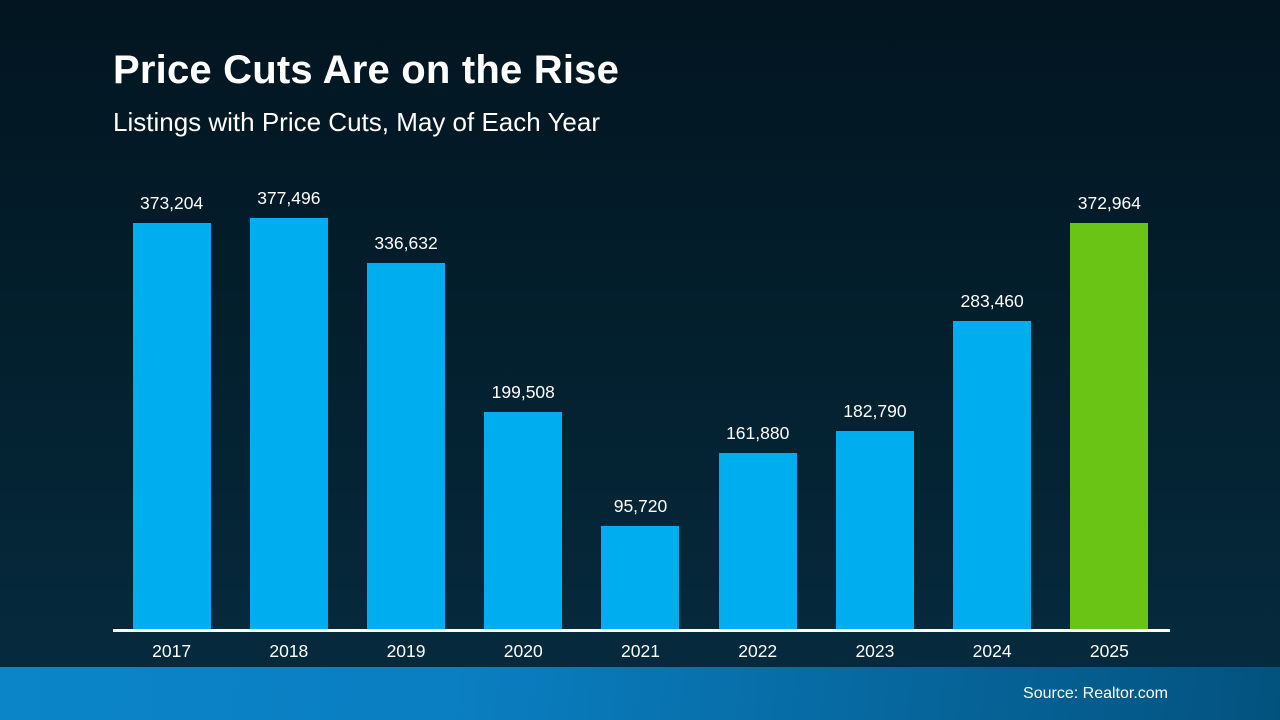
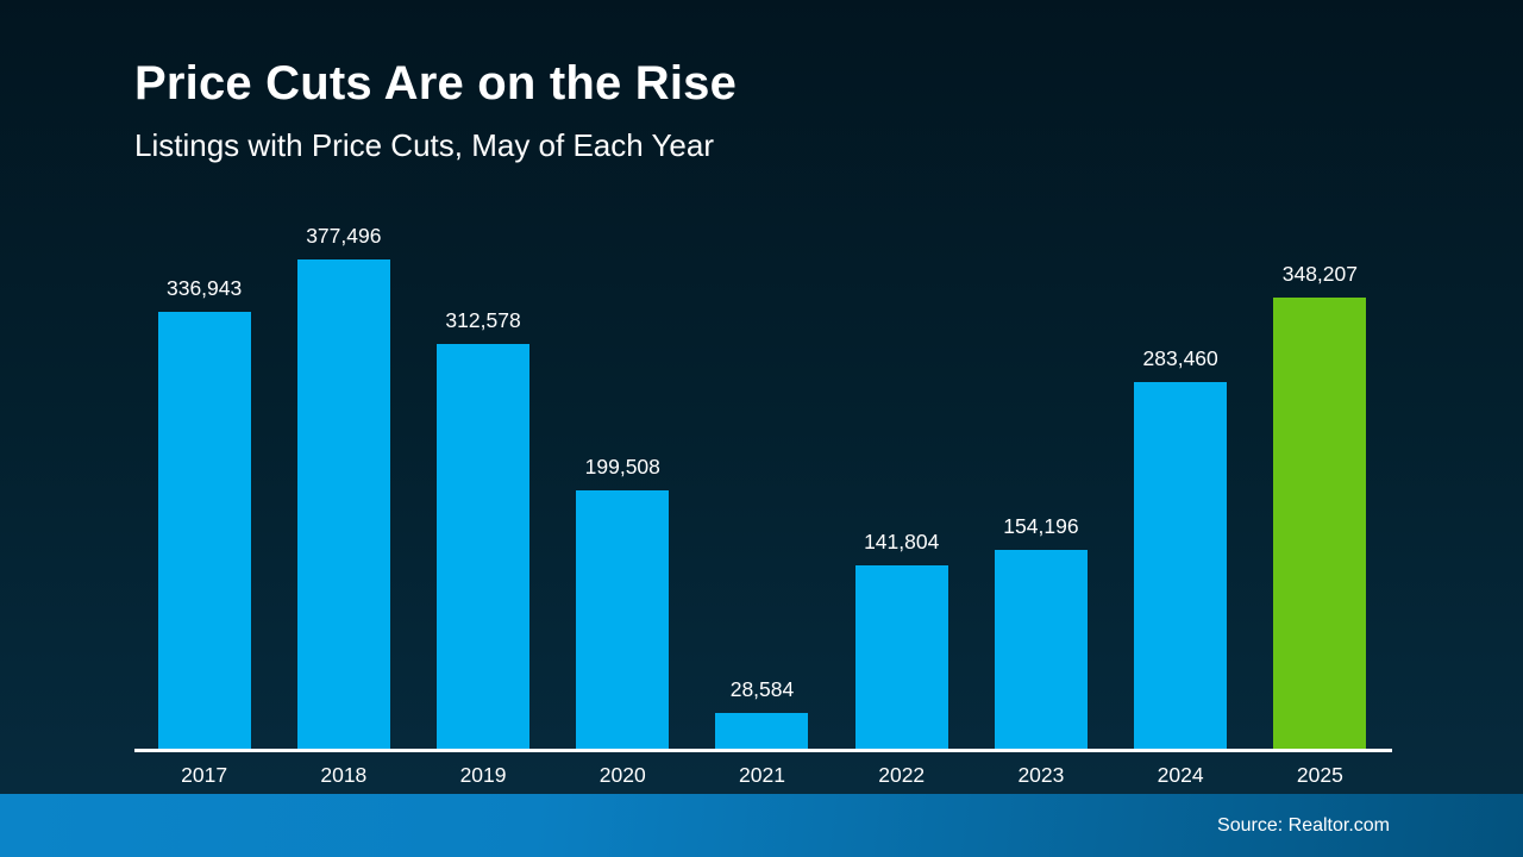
2017: 373,204 -> 336,943
2019: 336,632 -> 312,578
2021: 95,720 -> 28,584
2022: 161,880 -> 141,804
2023: 182,790 -> 154,196
2025: 372,964 -> 348,207
